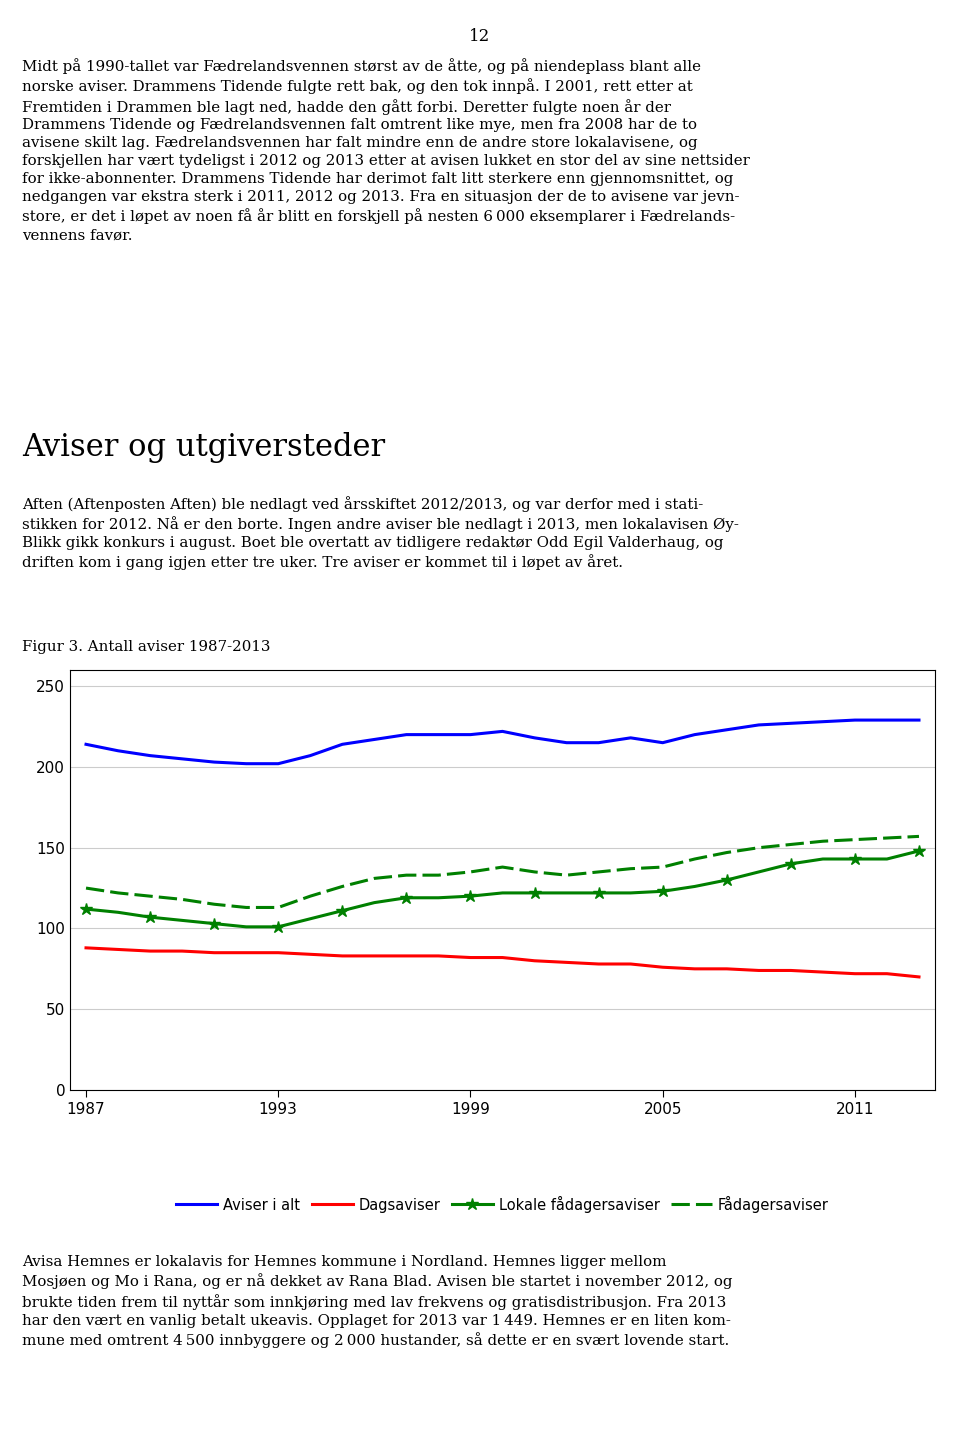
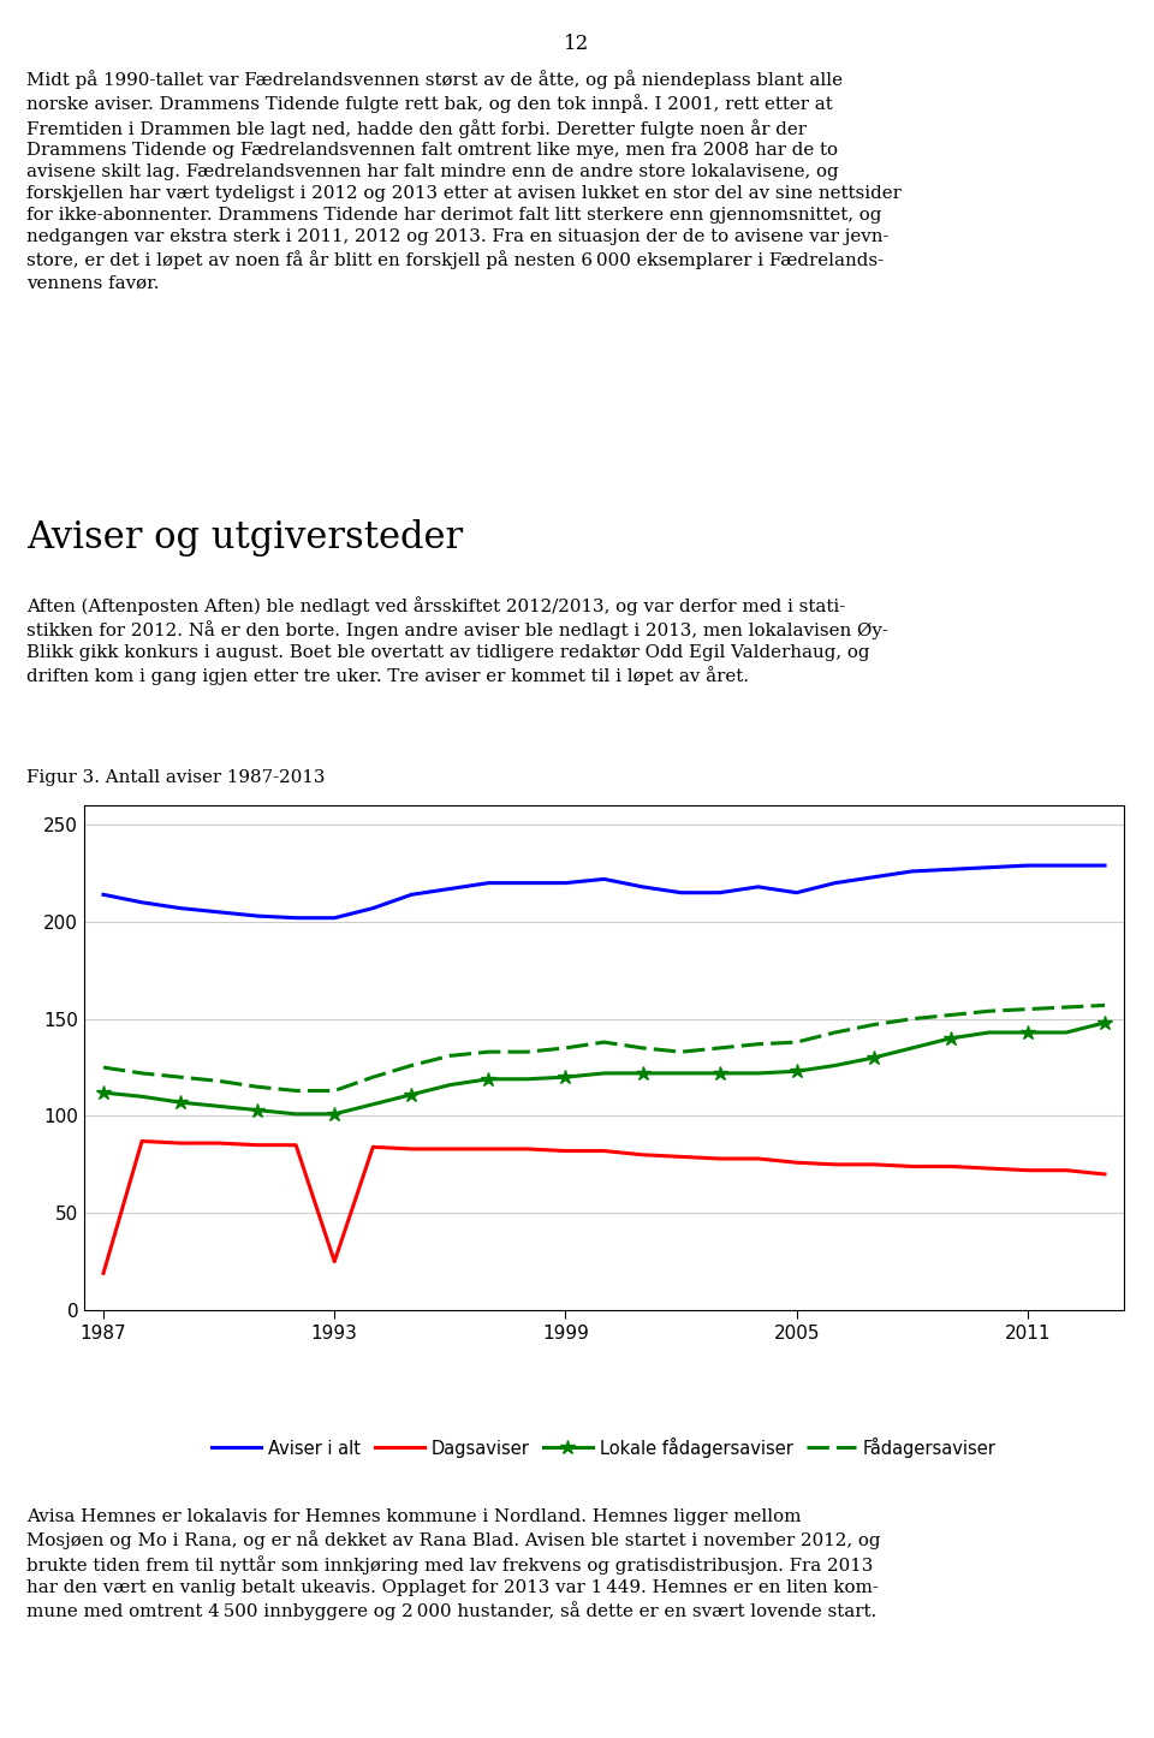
Dagsaviser/1987: 88 -> 19
Dagsaviser/1993: 85 -> 25
